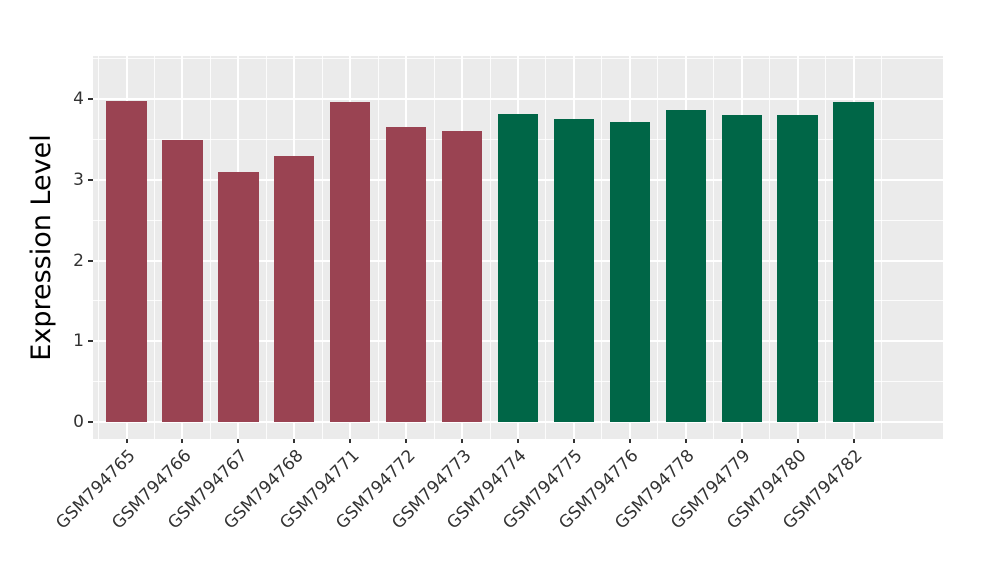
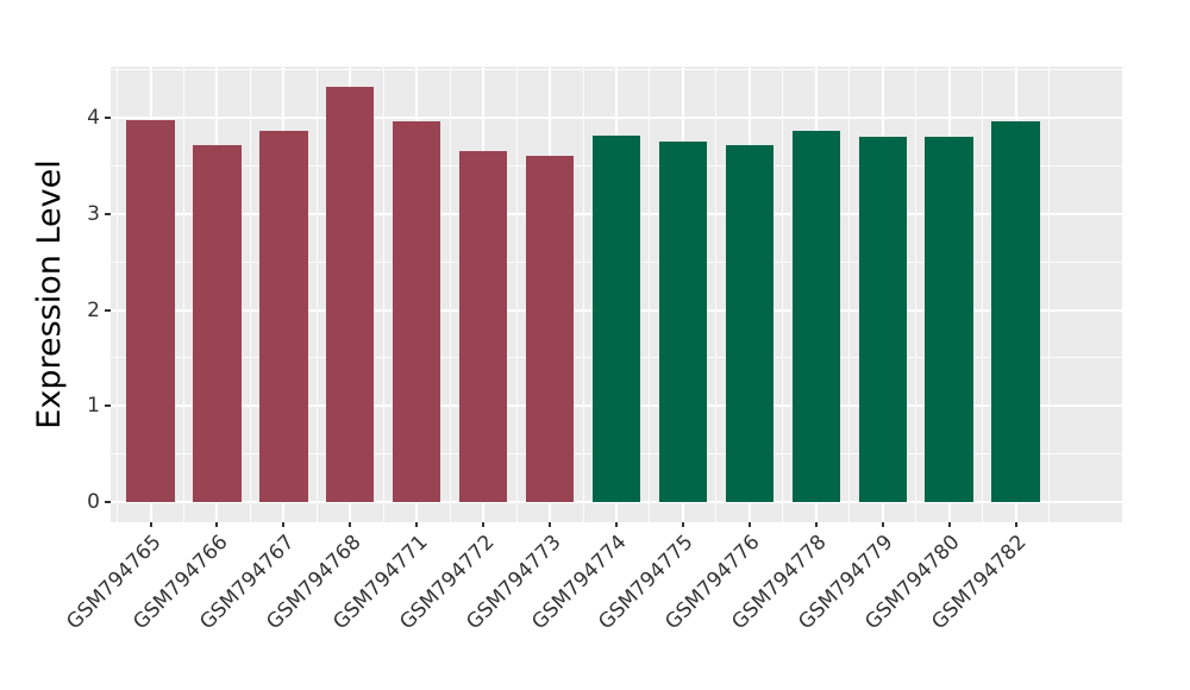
GSM794766: 3.5 -> 3.7
GSM794767: 3.1 -> 3.9
GSM794768: 3.3 -> 4.3
